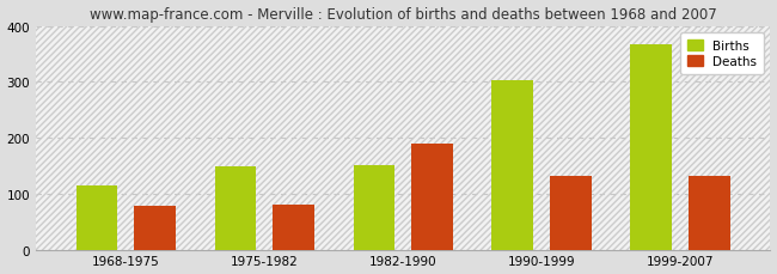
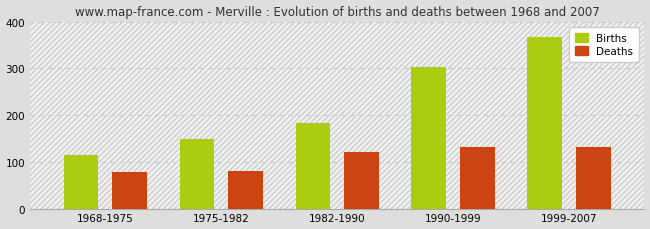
Births/1982-1990: 150 -> 182
Deaths/1982-1990: 190 -> 121
